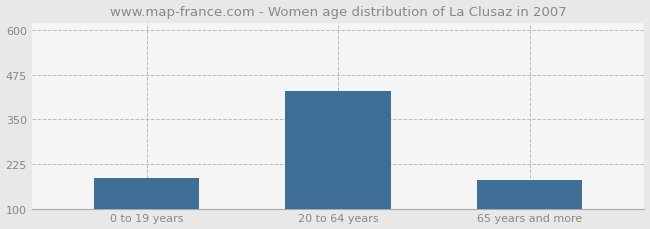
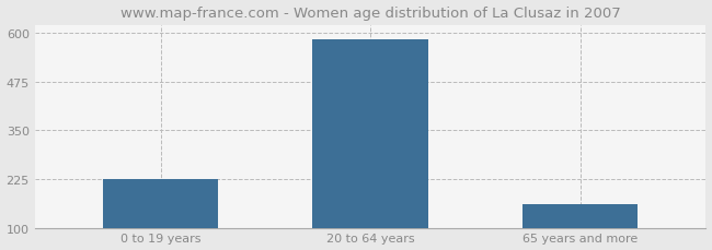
0 to 19 years: 185 -> 225
20 to 64 years: 430 -> 583
65 years and more: 180 -> 160
